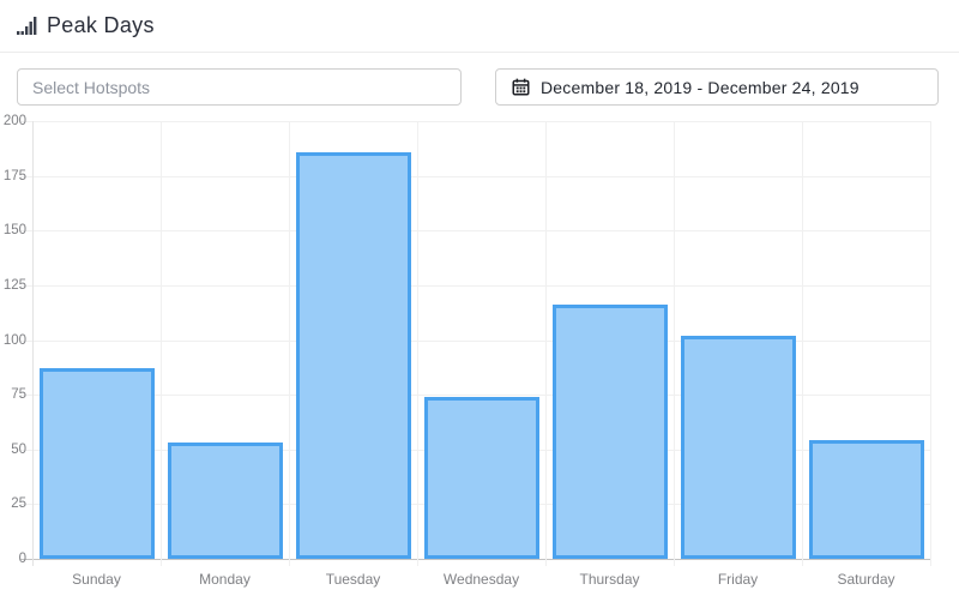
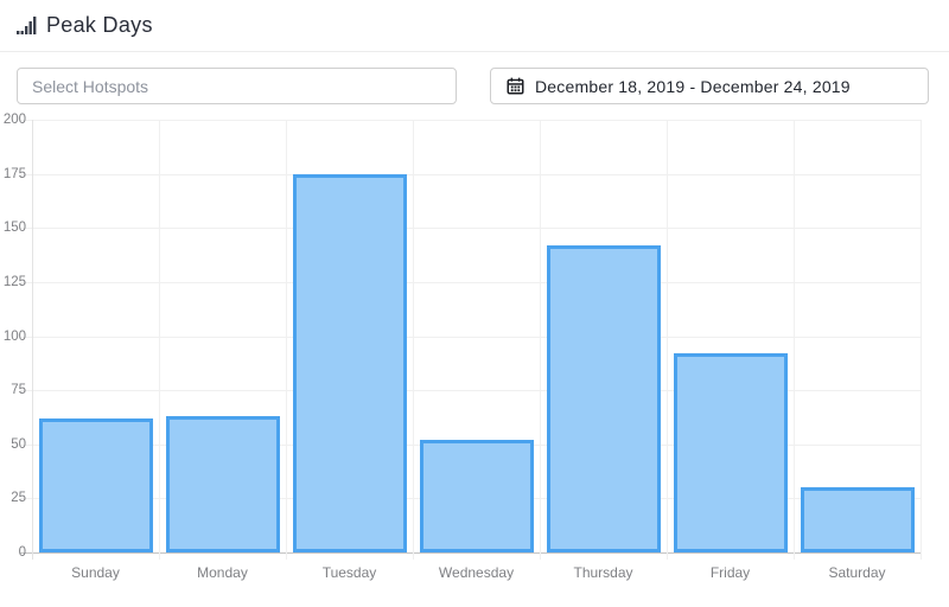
Sunday: 87 -> 62
Monday: 53 -> 63
Tuesday: 186 -> 175
Wednesday: 74 -> 52
Thursday: 116 -> 142
Friday: 102 -> 92
Saturday: 54 -> 30
